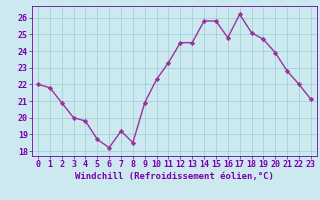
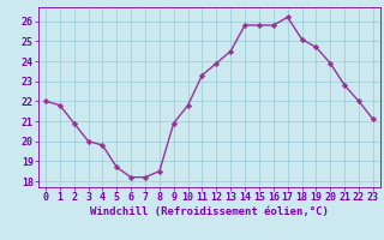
7: 19.2 -> 18.2
10: 22.3 -> 21.8
12: 24.5 -> 23.9
16: 24.8 -> 25.8
